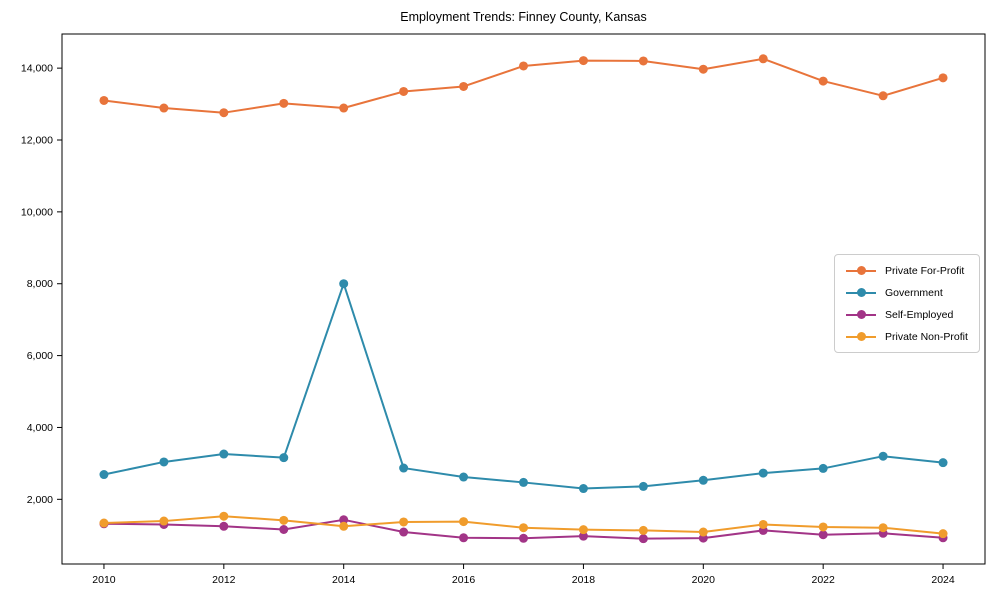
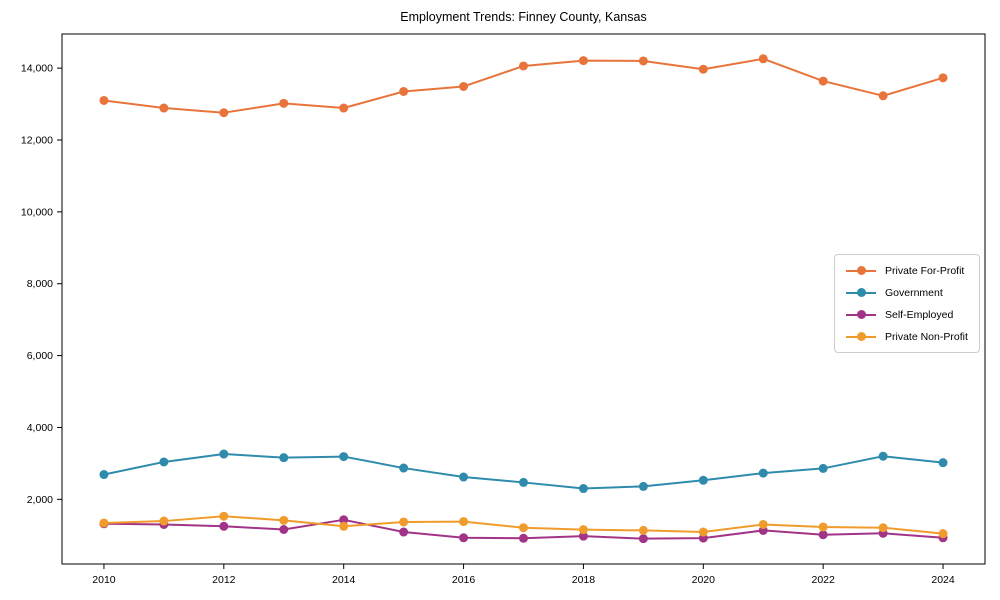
Government/2014: 8000 -> 3200
